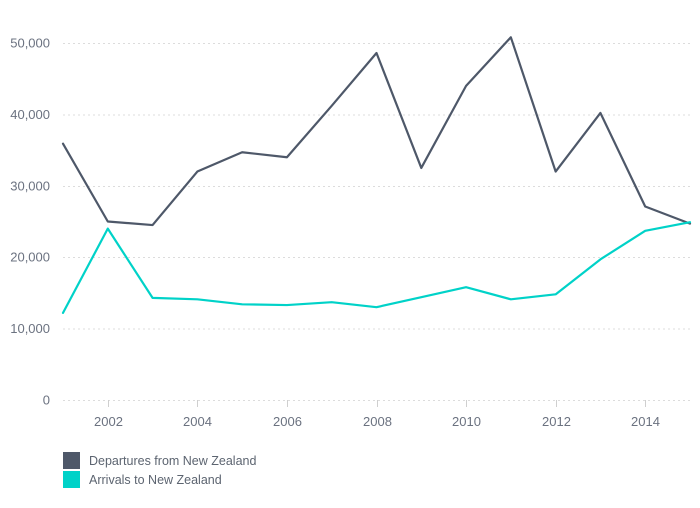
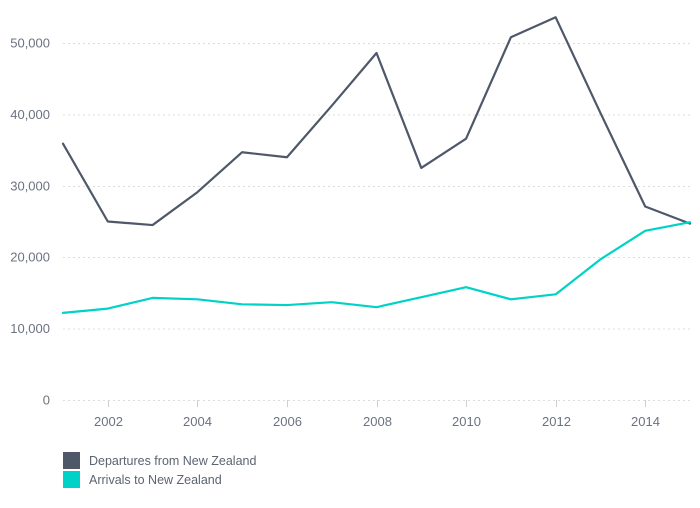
Arrivals to New Zealand/2002: 24000 -> 13000
Departures from New Zealand/2004: 32000 -> 29000
Departures from New Zealand/2010: 44000 -> 37000
Departures from New Zealand/2012: 32000 -> 54000
